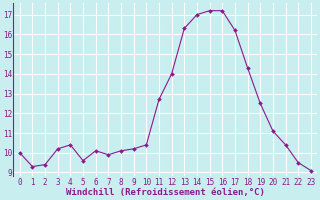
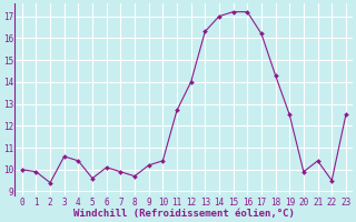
1: 9.3 -> 9.9
3: 10.2 -> 10.6
8: 10.1 -> 9.7
20: 11.1 -> 9.9
23: 9.1 -> 12.5
